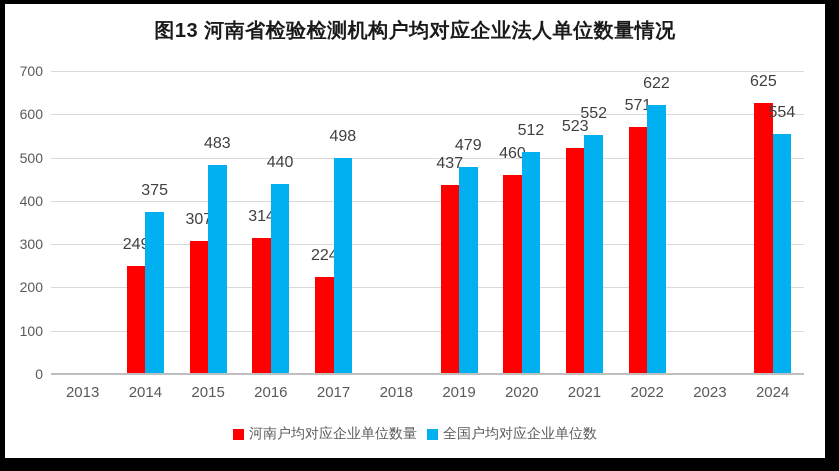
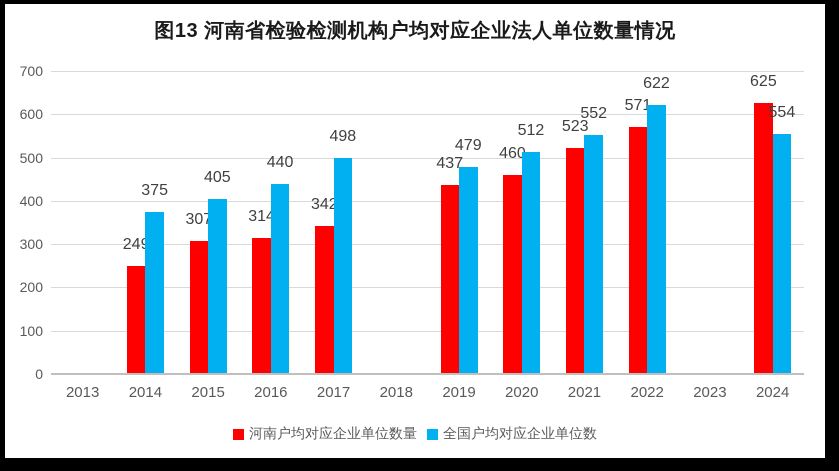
全国户均对应企业单位数/2015: 483 -> 405
河南户均对应企业单位数量/2017: 224 -> 342
